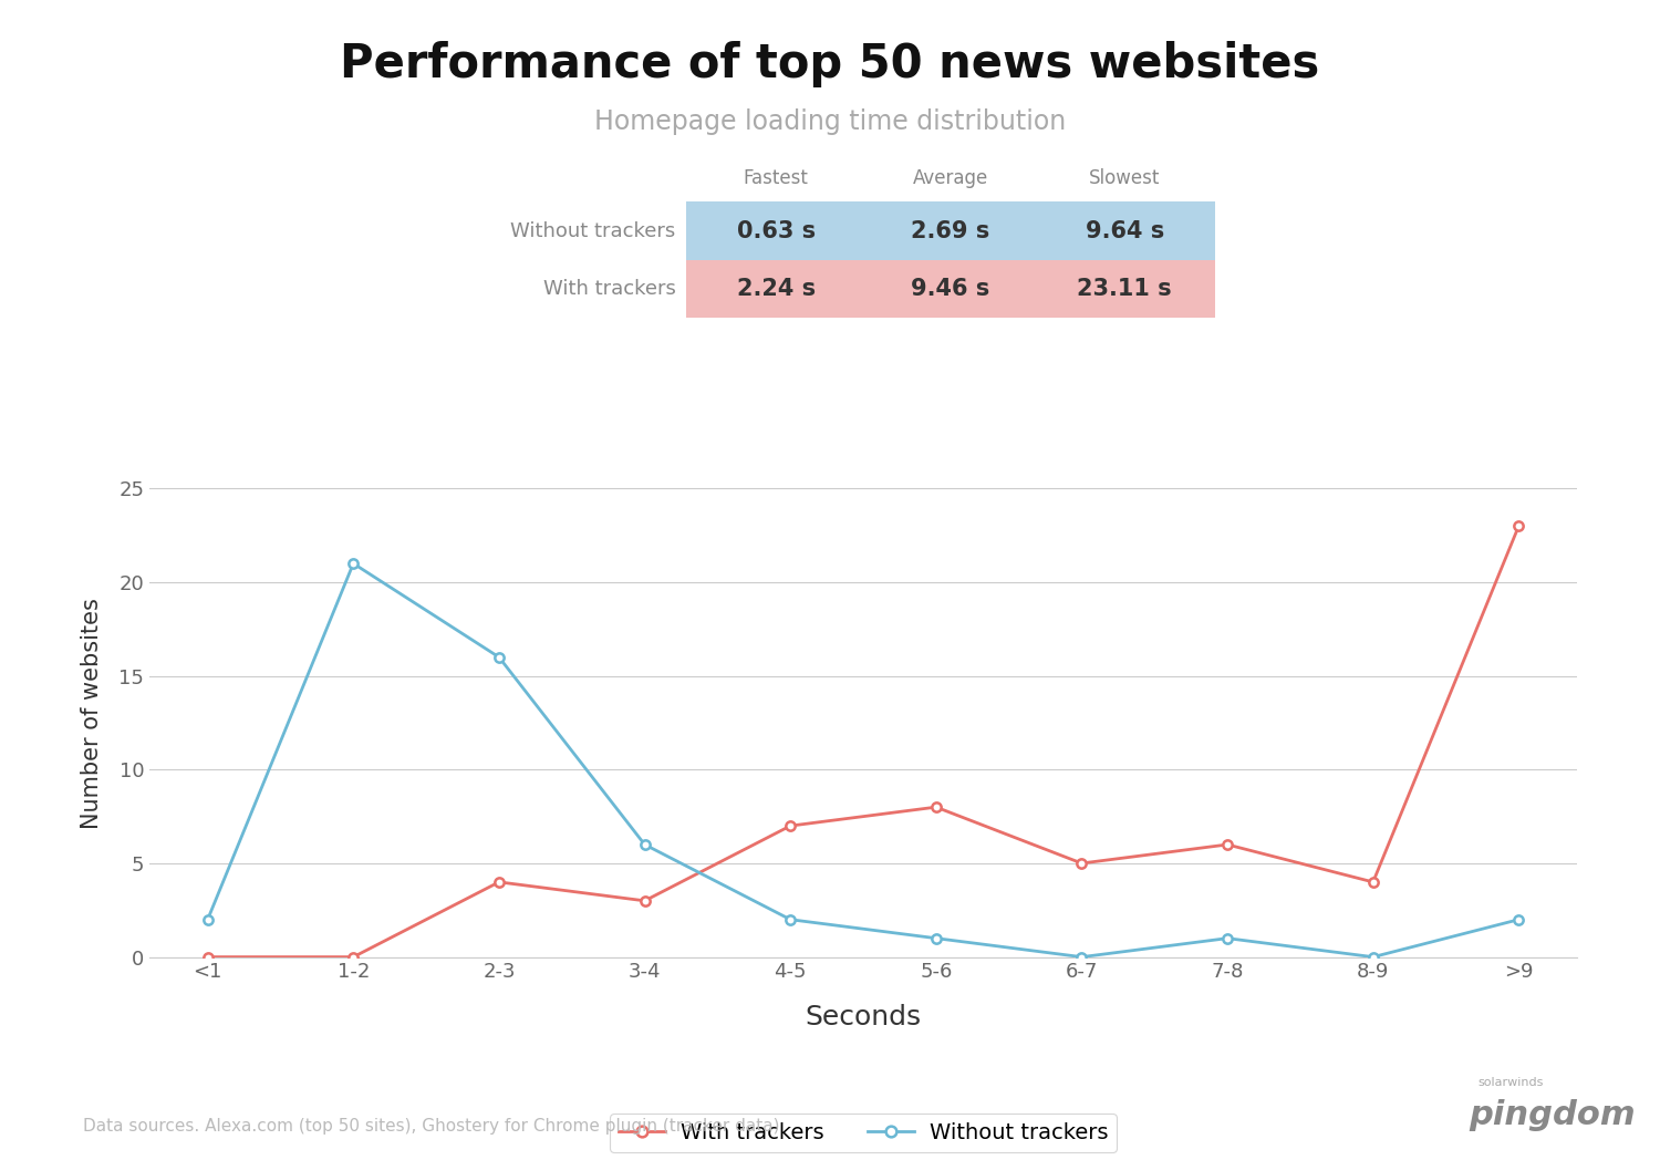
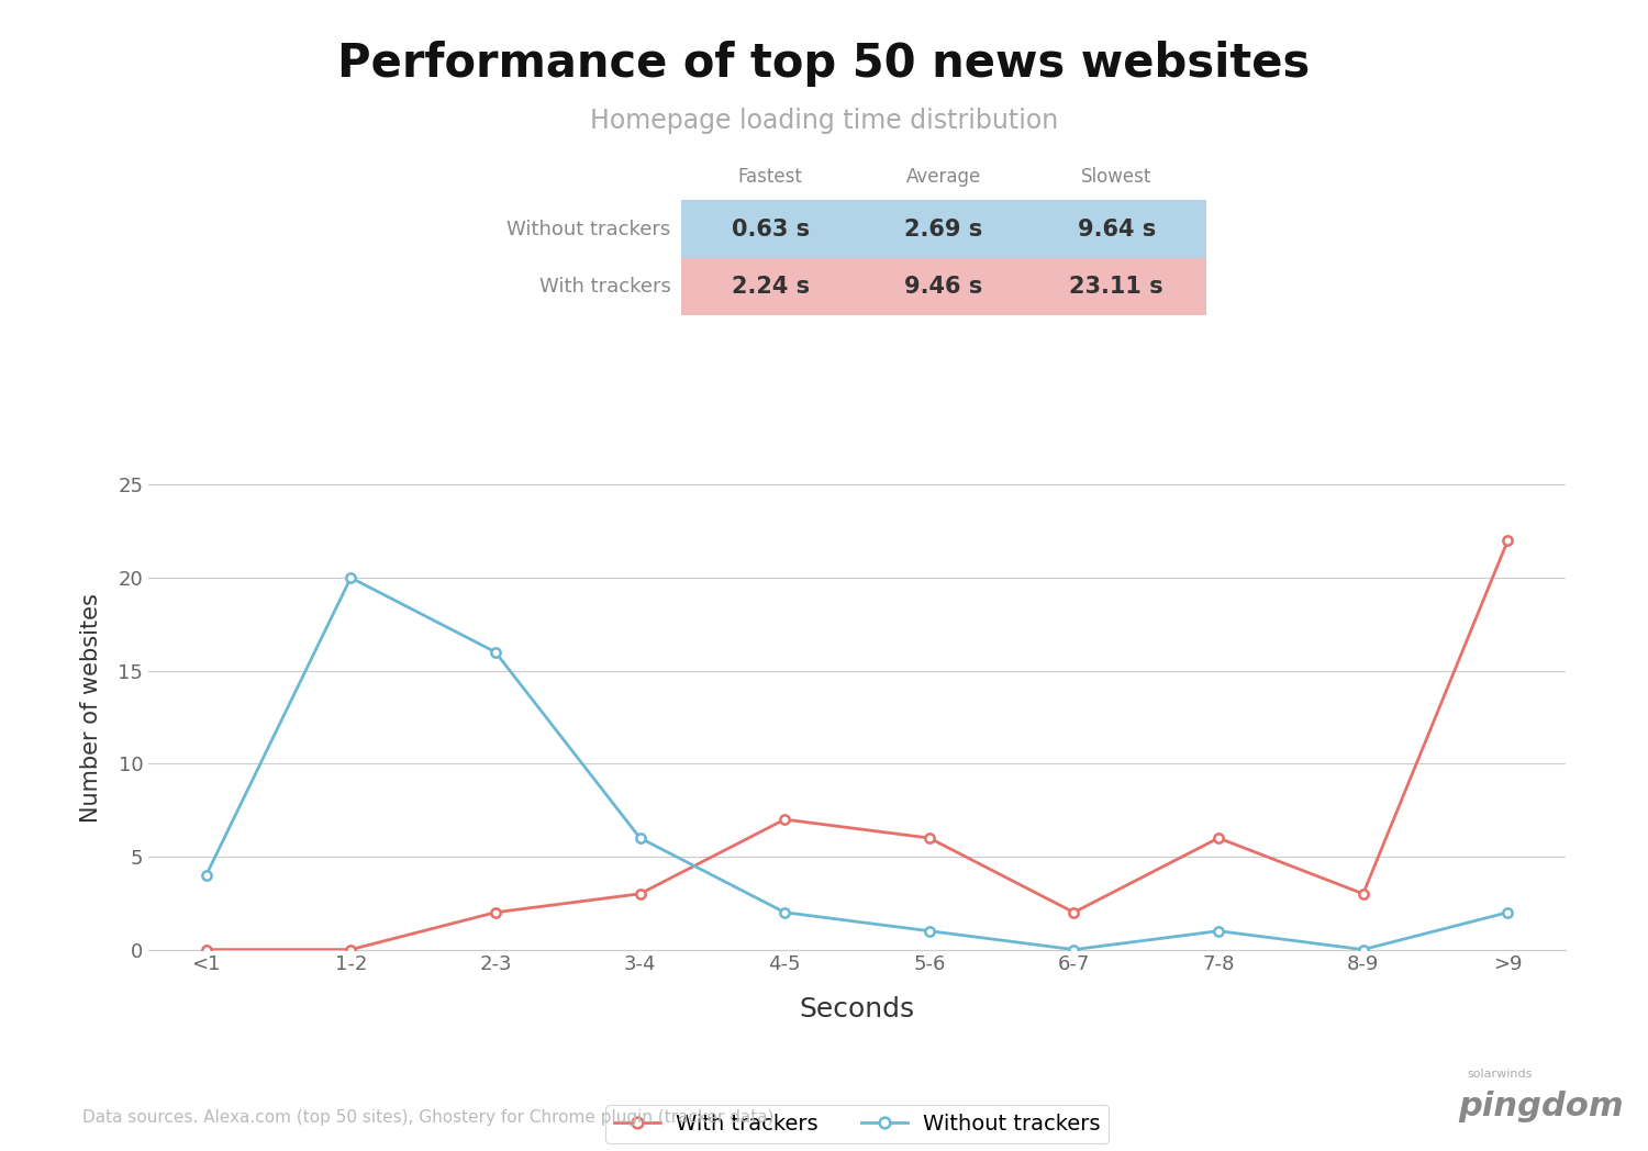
Without trackers/<1: 2 -> 4
Without trackers/1-2: 21 -> 20
With trackers/2-3: 4 -> 2
With trackers/5-6: 8 -> 6
With trackers/6-7: 5 -> 2
With trackers/8-9: 4 -> 3
With trackers/>9: 23 -> 22
